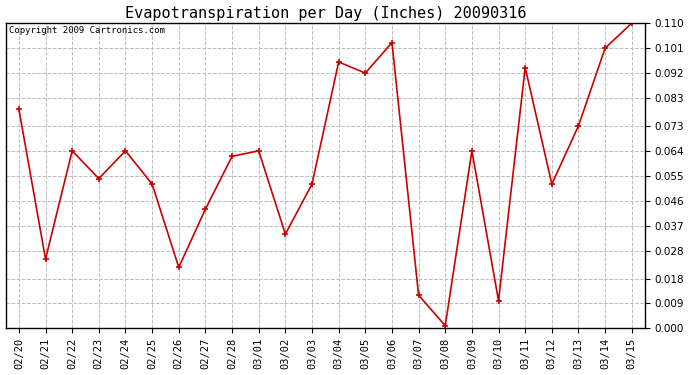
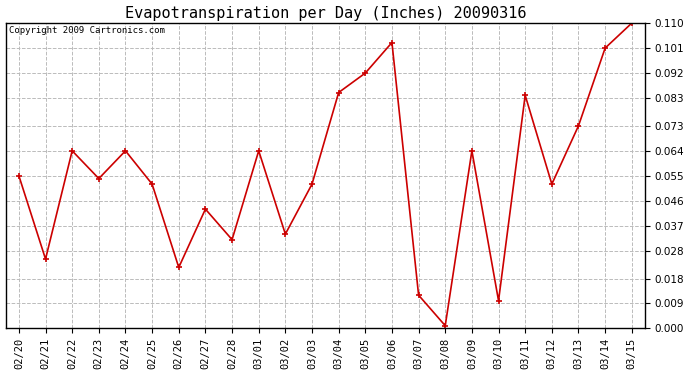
02/20: 0.079 -> 0.055
02/28: 0.062 -> 0.032
03/04: 0.096 -> 0.085
03/11: 0.094 -> 0.084
